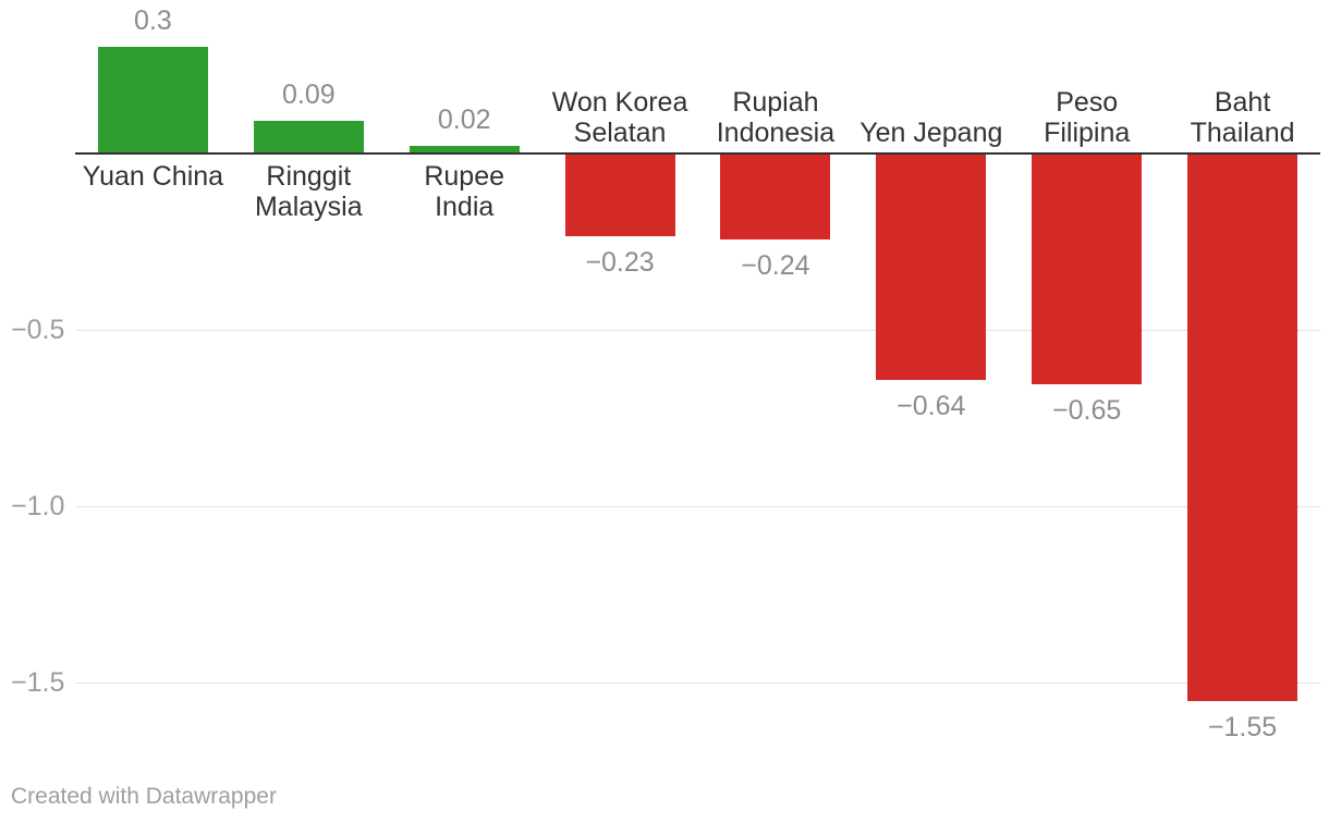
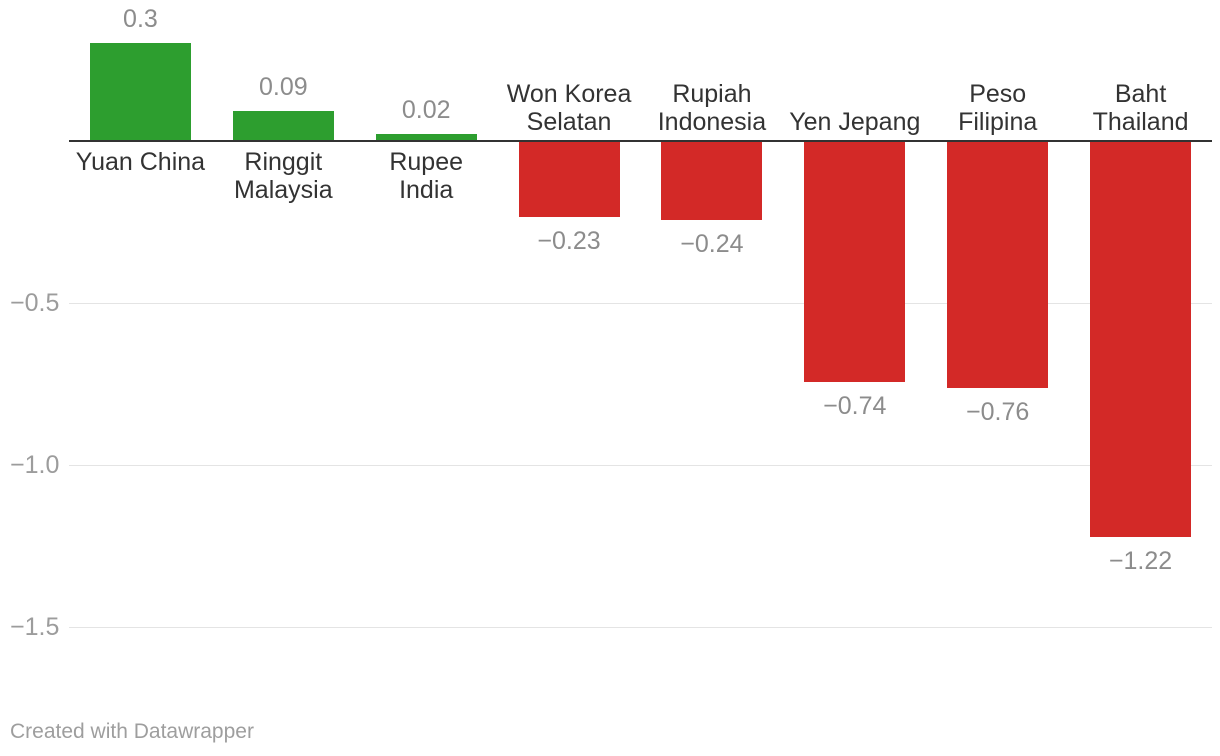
Yen Jepang: −0.64 -> −0.74
Peso Filipina: −0.65 -> −0.76
Baht Thailand: −1.55 -> −1.22
